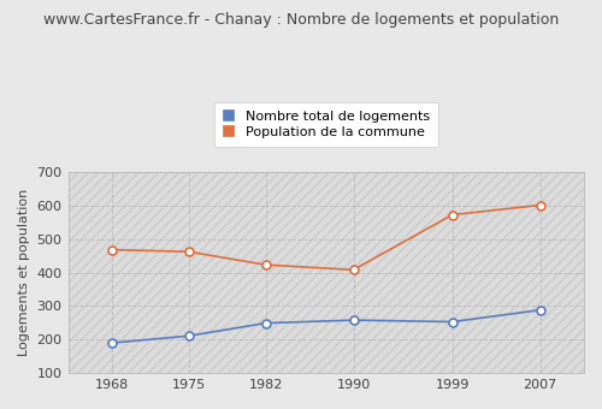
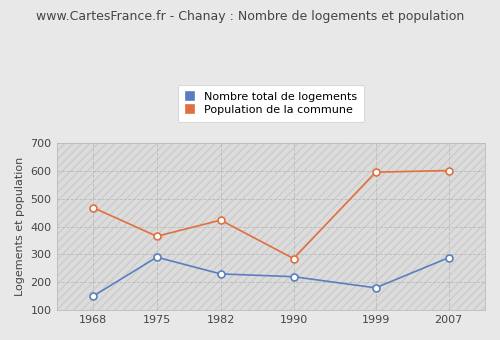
Nombre total de logements/1968: 190 -> 150
Nombre total de logements/1975: 211 -> 290
Population de la commune/1975: 462 -> 365
Nombre total de logements/1982: 249 -> 230
Nombre total de logements/1990: 258 -> 220
Population de la commune/1990: 408 -> 285
Nombre total de logements/1999: 253 -> 180
Population de la commune/1999: 572 -> 595
